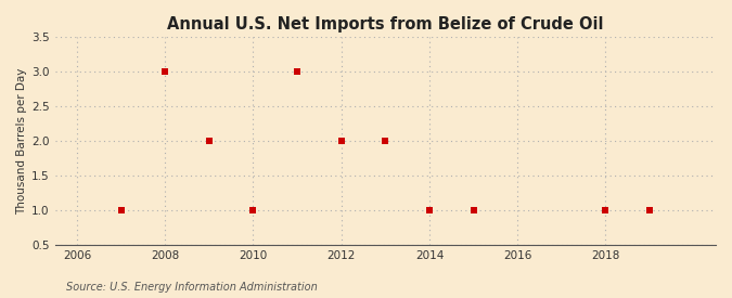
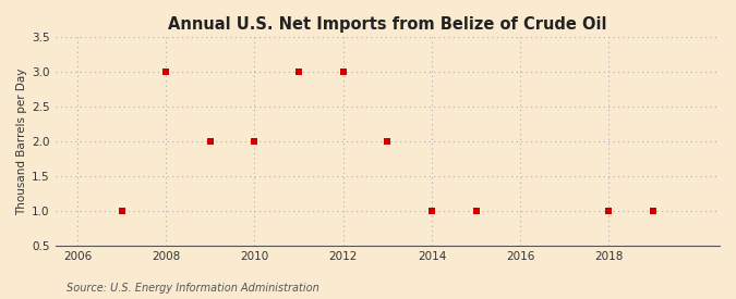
2010: 1 -> 2
2012: 2 -> 3
